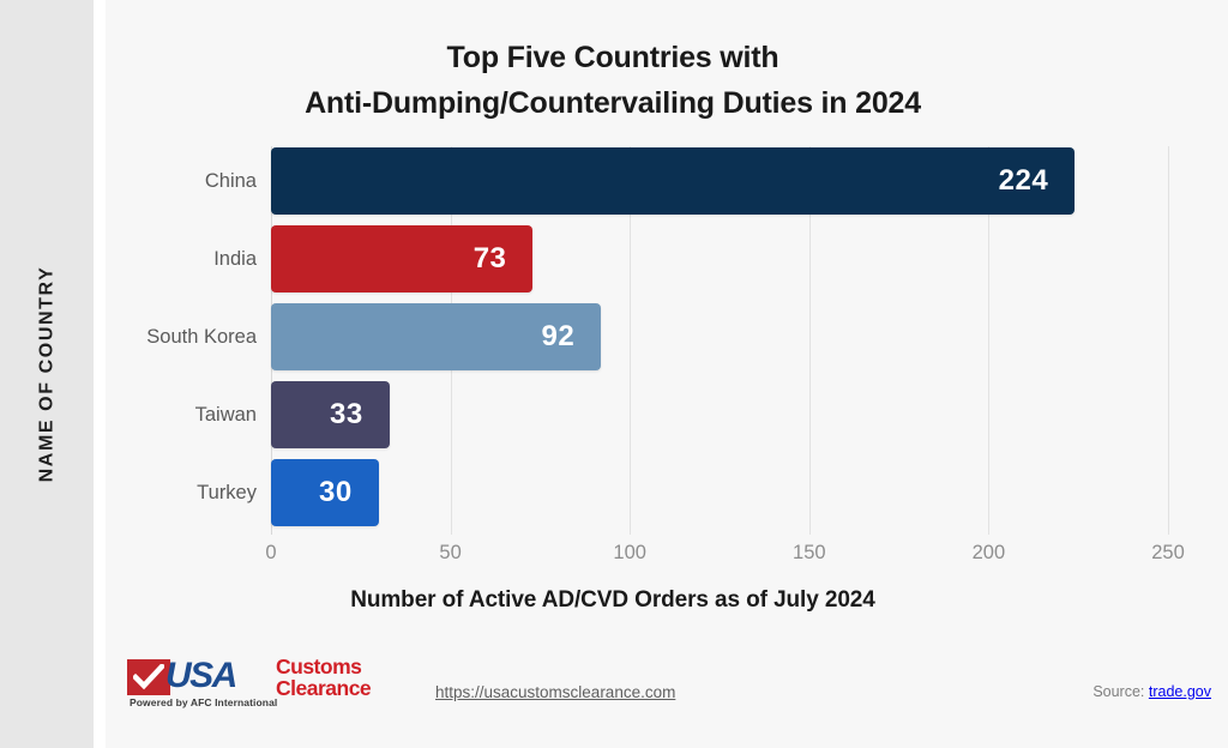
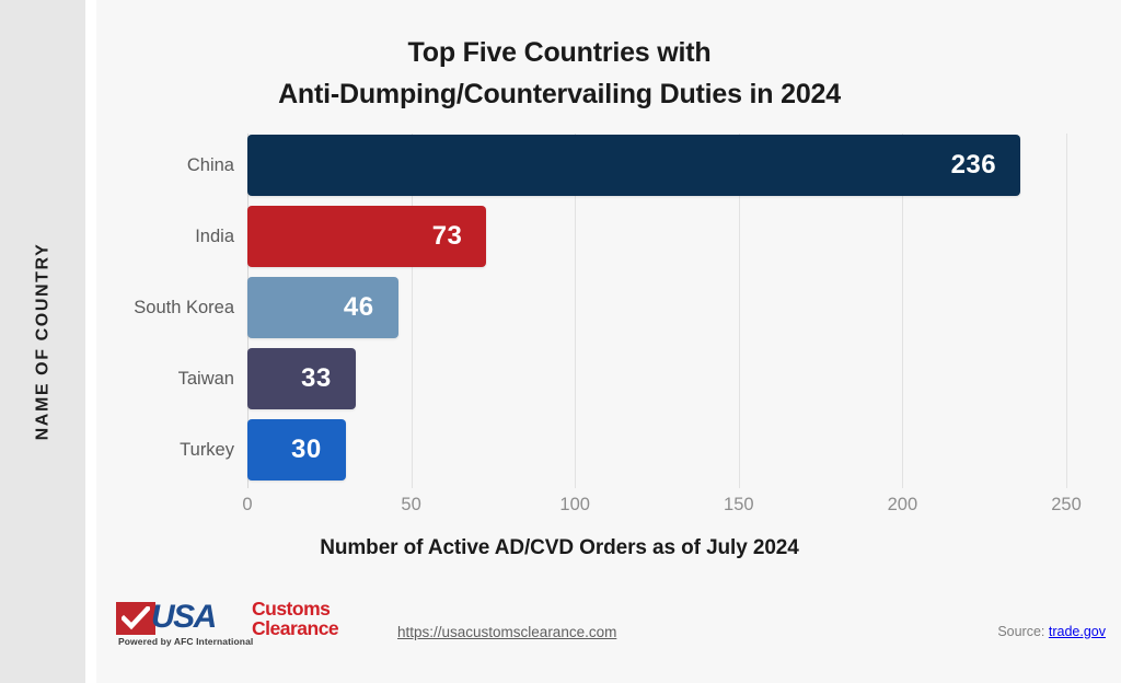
China: 224 -> 236
South Korea: 92 -> 46
